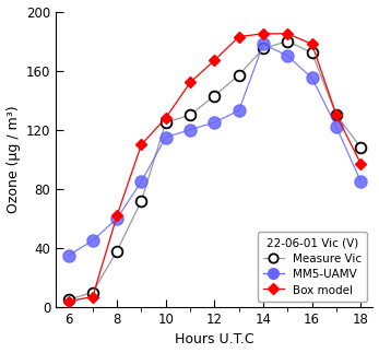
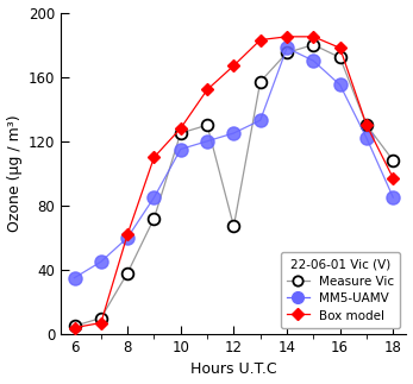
Measure Vic/12: 143 -> 67
